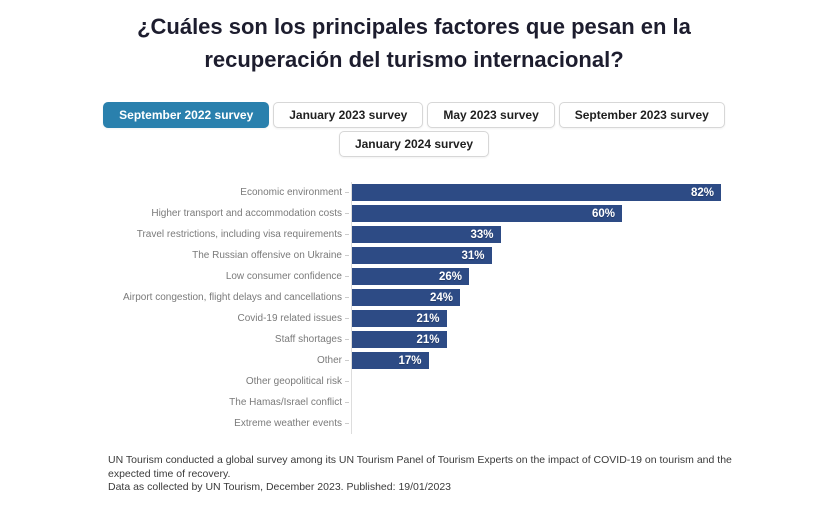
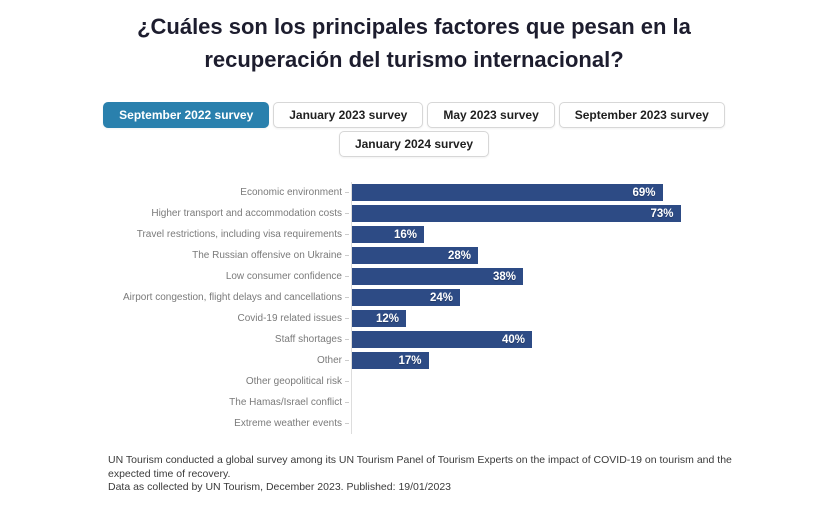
Economic environment: 82% -> 69%
Higher transport and accommodation costs: 60% -> 73%
Travel restrictions, including visa requirements: 33% -> 16%
The Russian offensive on Ukraine: 31% -> 28%
Low consumer confidence: 26% -> 38%
Covid-19 related issues: 21% -> 12%
Staff shortages: 21% -> 40%
